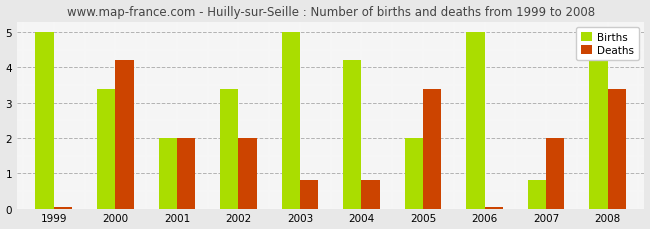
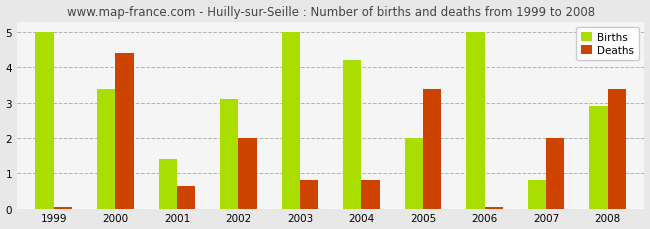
Deaths/2000: 4.20 -> 4.40
Births/2001: 2.0 -> 1.4
Deaths/2001: 2.00 -> 0.65
Births/2002: 3.4 -> 3.1
Births/2008: 4.2 -> 2.9
